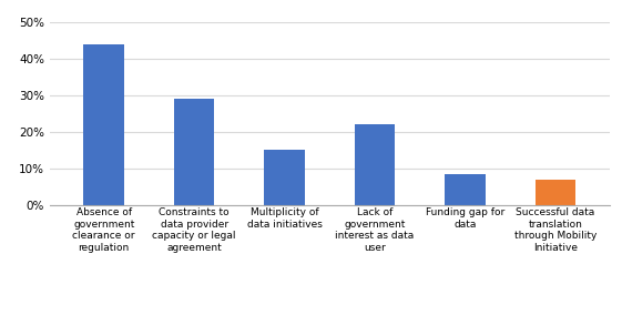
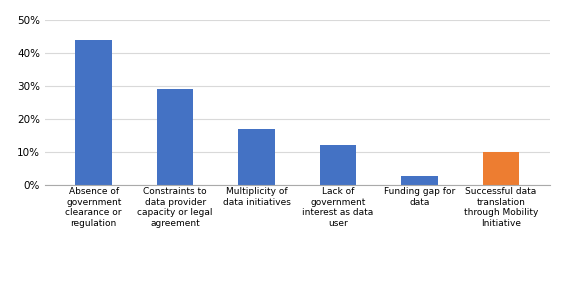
Multiplicity of data initiatives: 15.0% -> 17.0%
Lack of government interest as data user: 22.0% -> 12.0%
Funding gap for data: 8.5% -> 2.5%
Successful data translation through Mobility Initiative: 7.0% -> 10.0%
